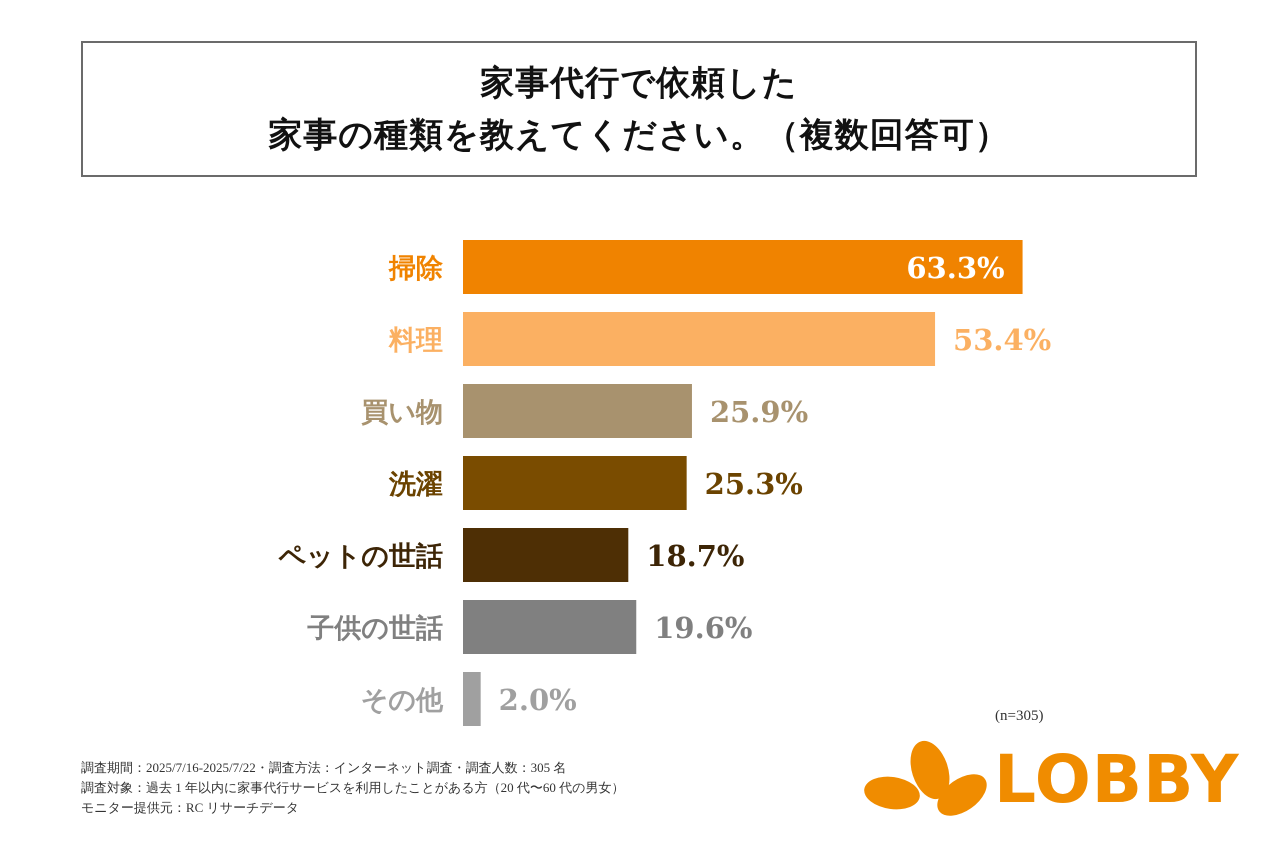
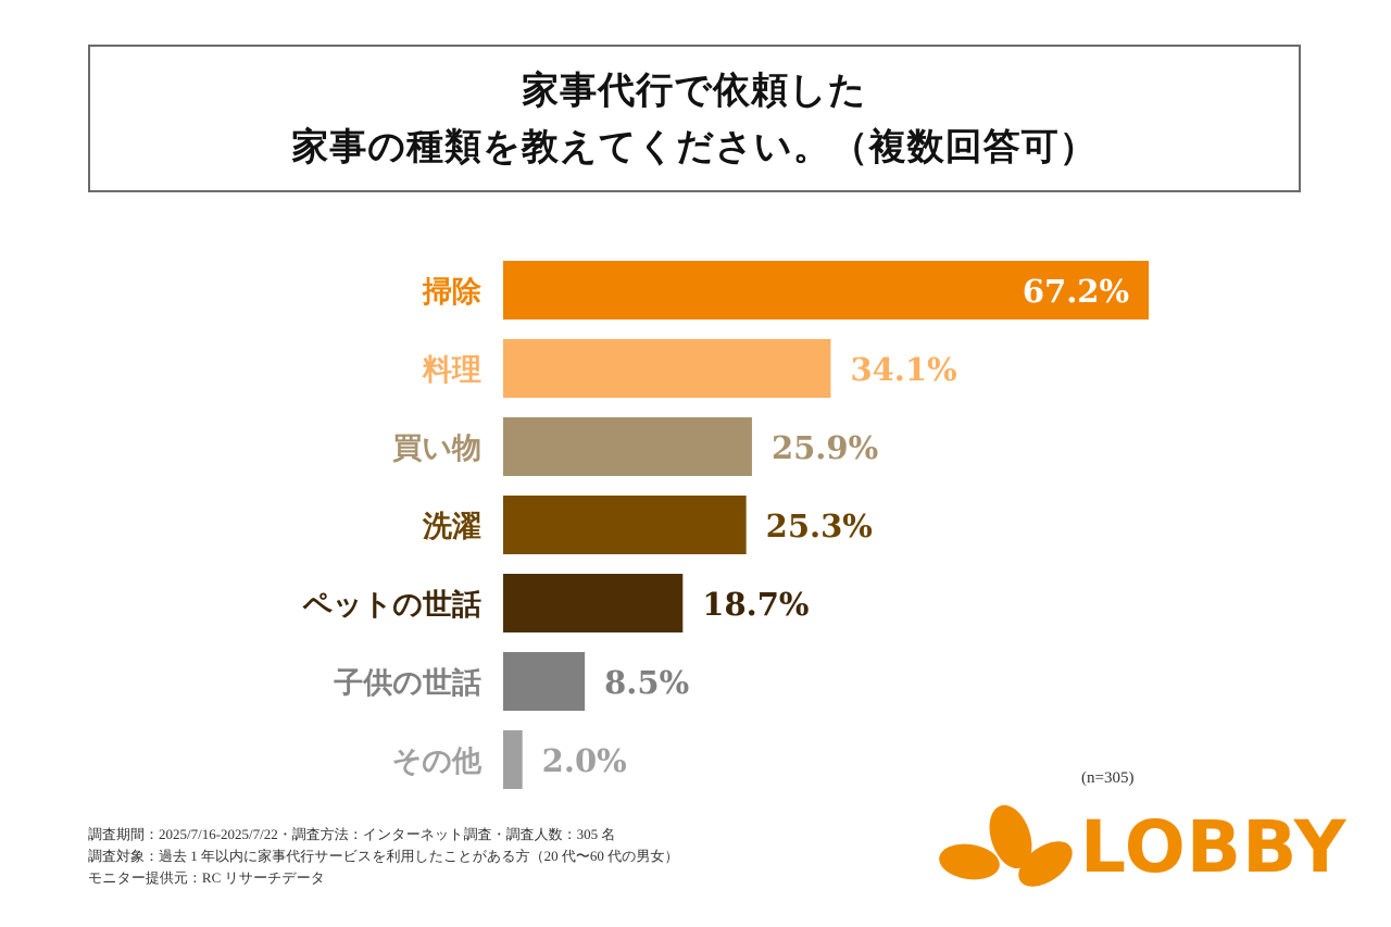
掃除: 63.3% -> 67.2%
料理: 53.4% -> 34.1%
子供の世話: 19.6% -> 8.5%
